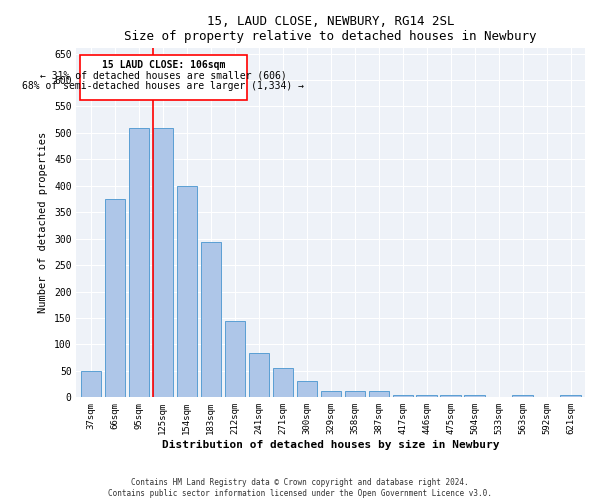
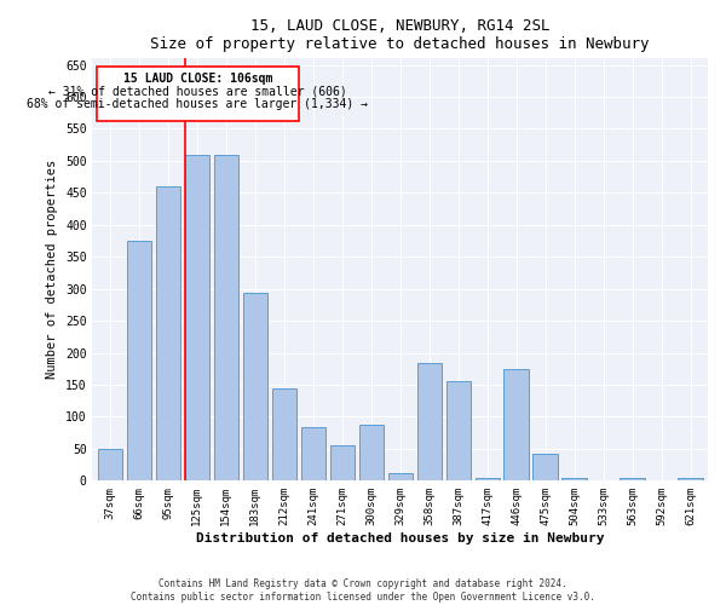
95sqm: 510 -> 460
154sqm: 400 -> 510
300sqm: 30 -> 88
358sqm: 12 -> 184
387sqm: 12 -> 156
446sqm: 5 -> 174
475sqm: 5 -> 42
